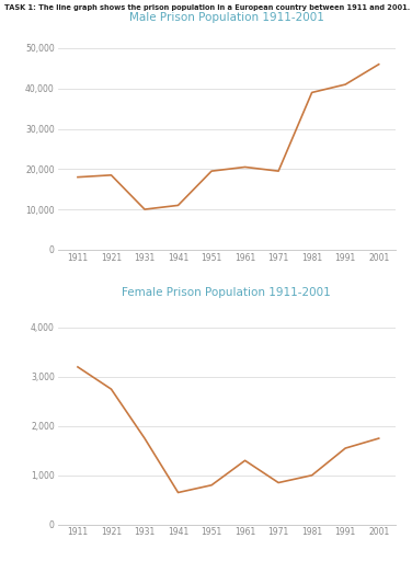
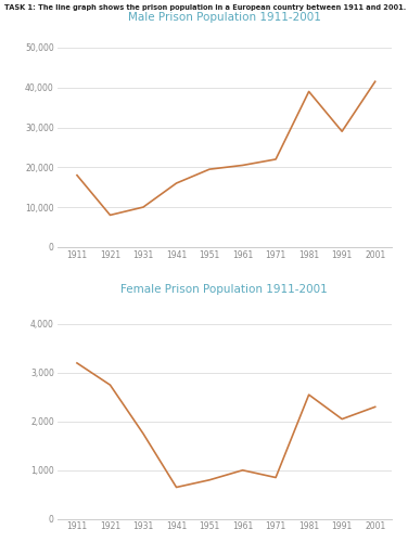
Male Prison Population 1911-2001/1921: 18,500 -> 8,000
Male Prison Population 1911-2001/1941: 11,000 -> 16,000
Male Prison Population 1911-2001/1971: 19,500 -> 22,000
Male Prison Population 1911-2001/1991: 41,000 -> 29,000
Male Prison Population 1911-2001/2001: 46,000 -> 41,500
Female Prison Population 1911-2001/1961: 1,300 -> 1,000
Female Prison Population 1911-2001/1981: 1,000 -> 2,550
Female Prison Population 1911-2001/1991: 1,550 -> 2,050
Female Prison Population 1911-2001/2001: 1,750 -> 2,300
